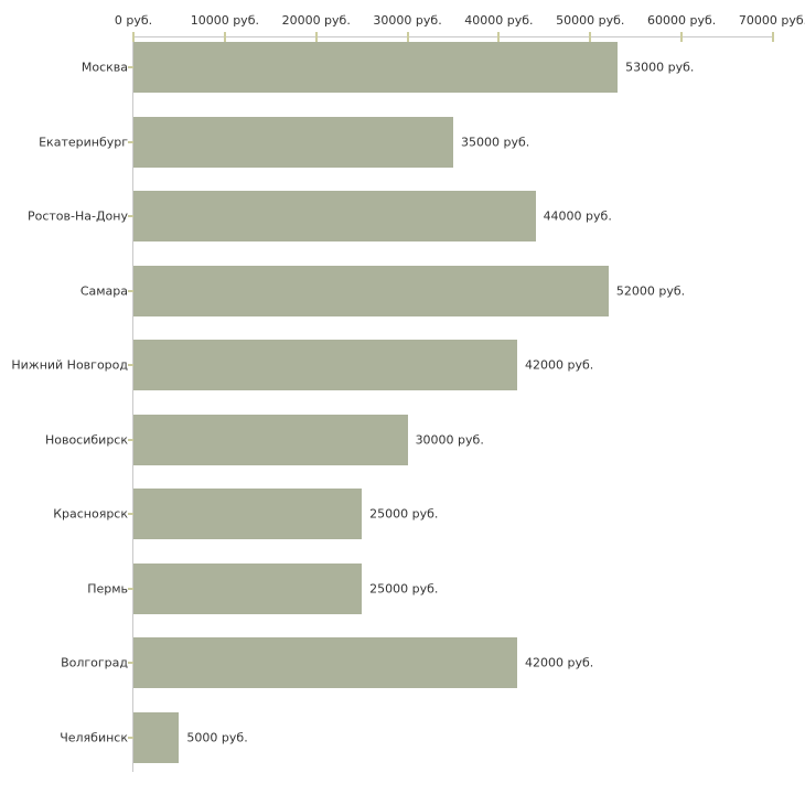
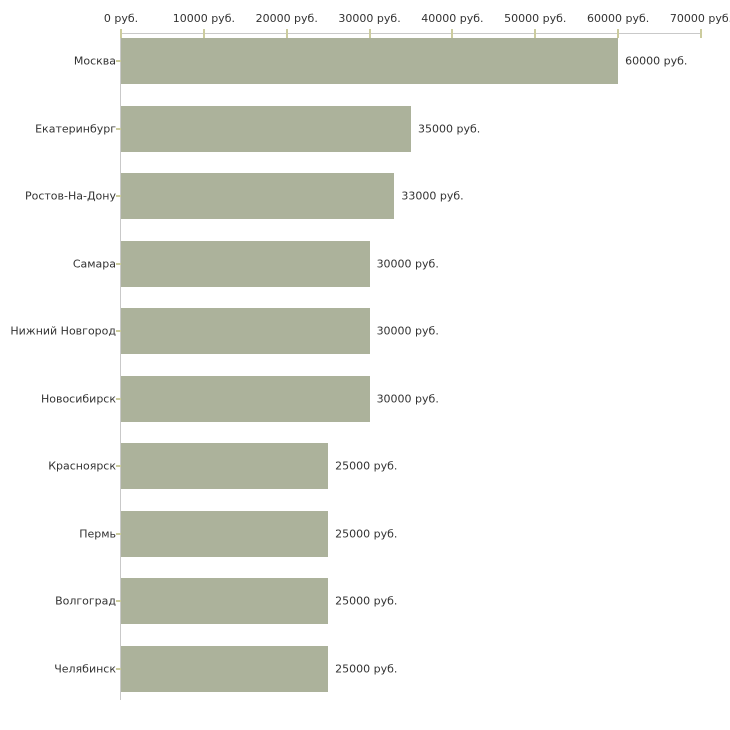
Москва: 53000 -> 60000
Ростов-На-Дону: 44000 -> 33000
Самара: 52000 -> 30000
Нижний Новгород: 42000 -> 30000
Волгоград: 42000 -> 25000
Челябинск: 5000 -> 25000
